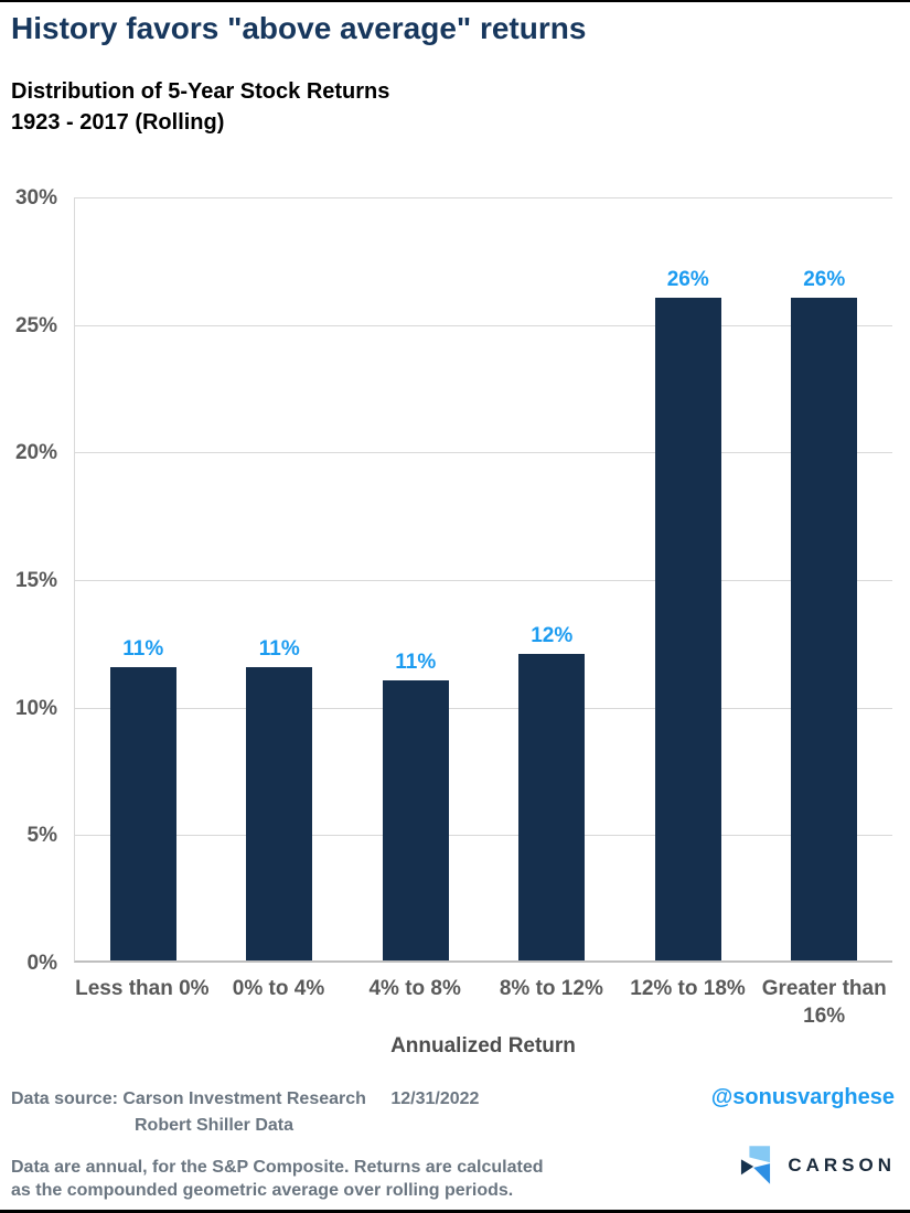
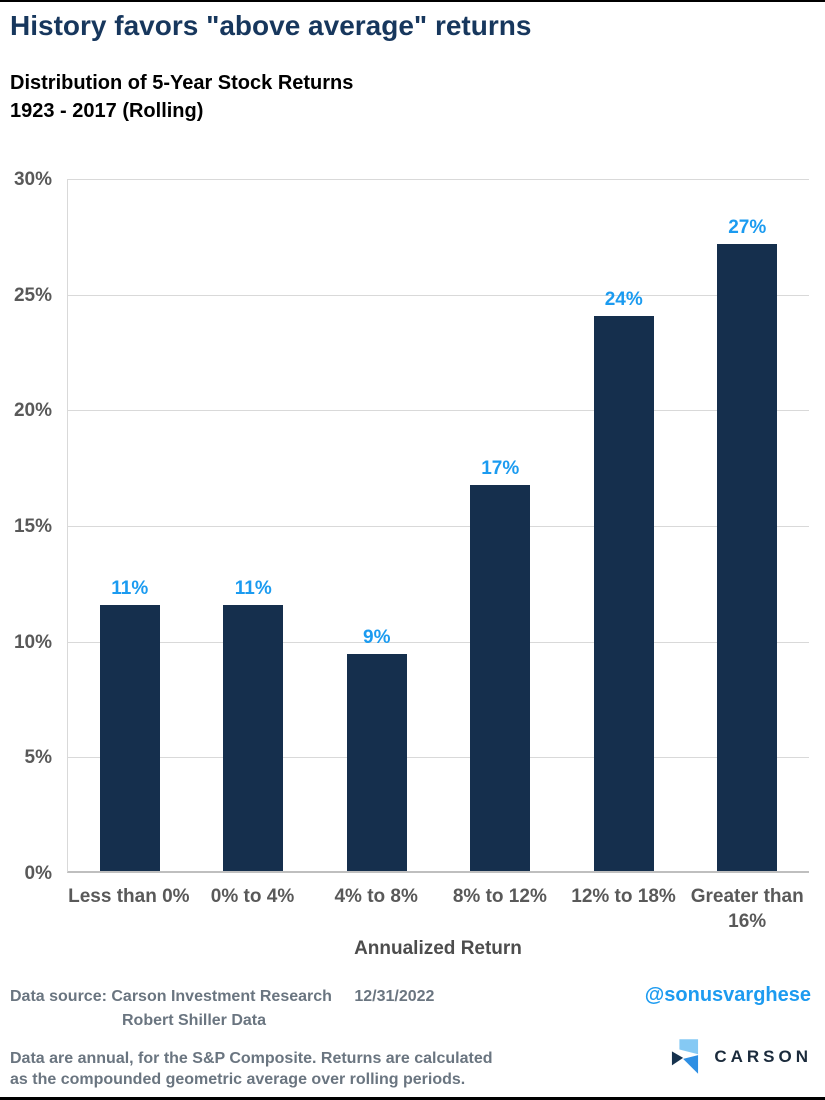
4% to 8%: 11% -> 9%
8% to 12%: 12% -> 17%
12% to 18%: 26% -> 24%
Greater than 16%: 26% -> 27%
